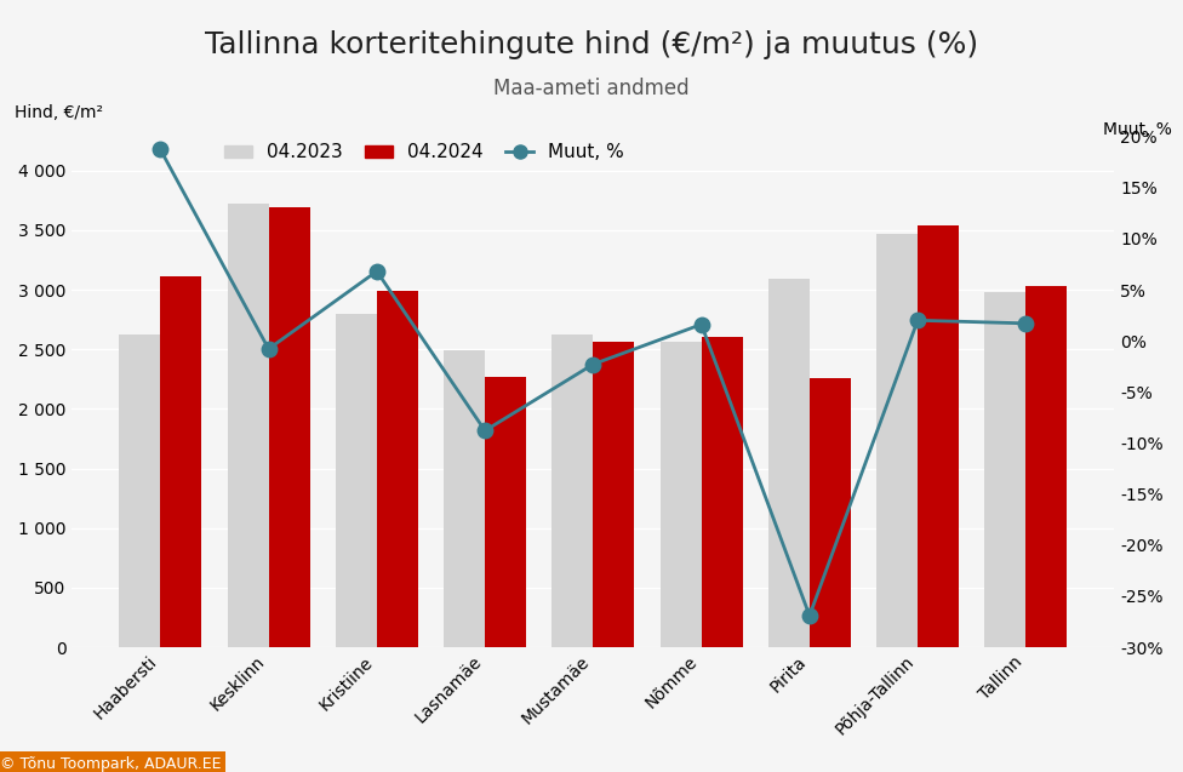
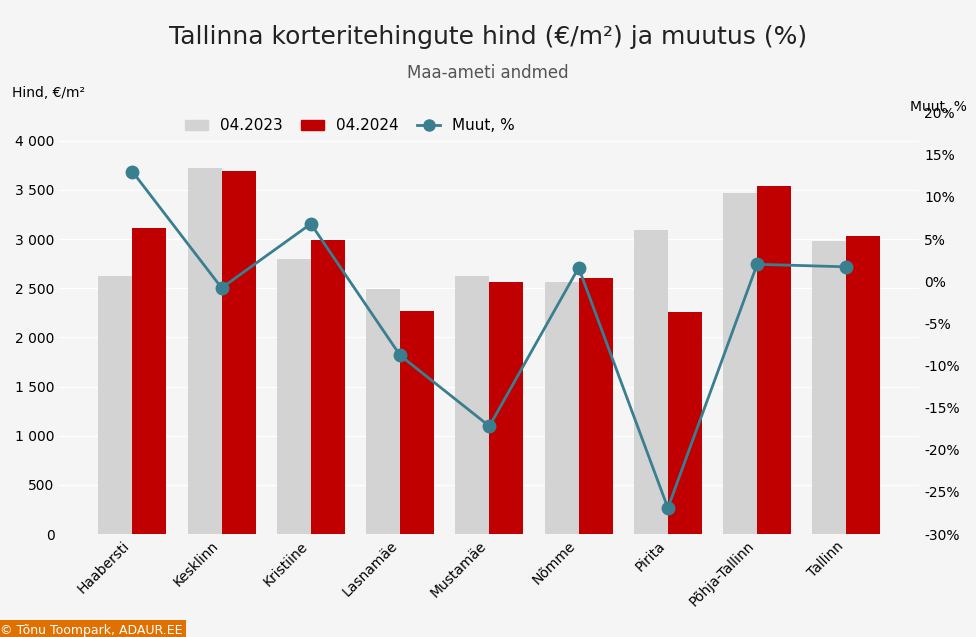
Muut, %/Haabersti: 18.7% -> 13.0%
Muut, %/Mustamäe: -2.3% -> -17.2%
